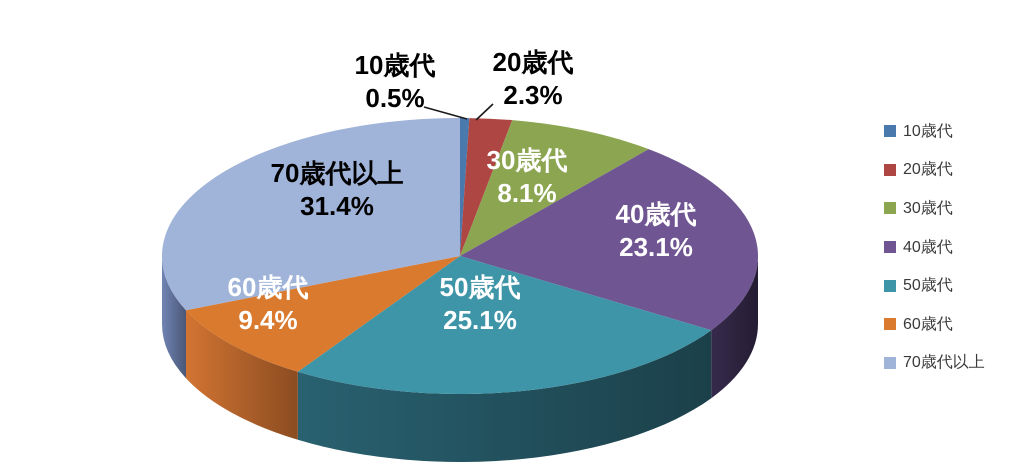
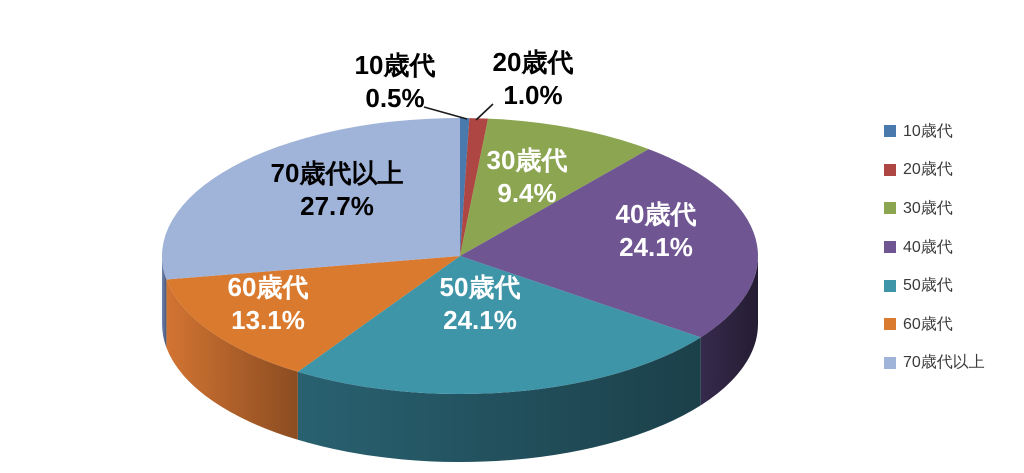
20歳代: 2.3% -> 1.0%
30歳代: 8.1% -> 9.4%
40歳代: 23.1% -> 24.1%
50歳代: 25.1% -> 24.1%
60歳代: 9.4% -> 13.1%
70歳代以上: 31.4% -> 27.7%
